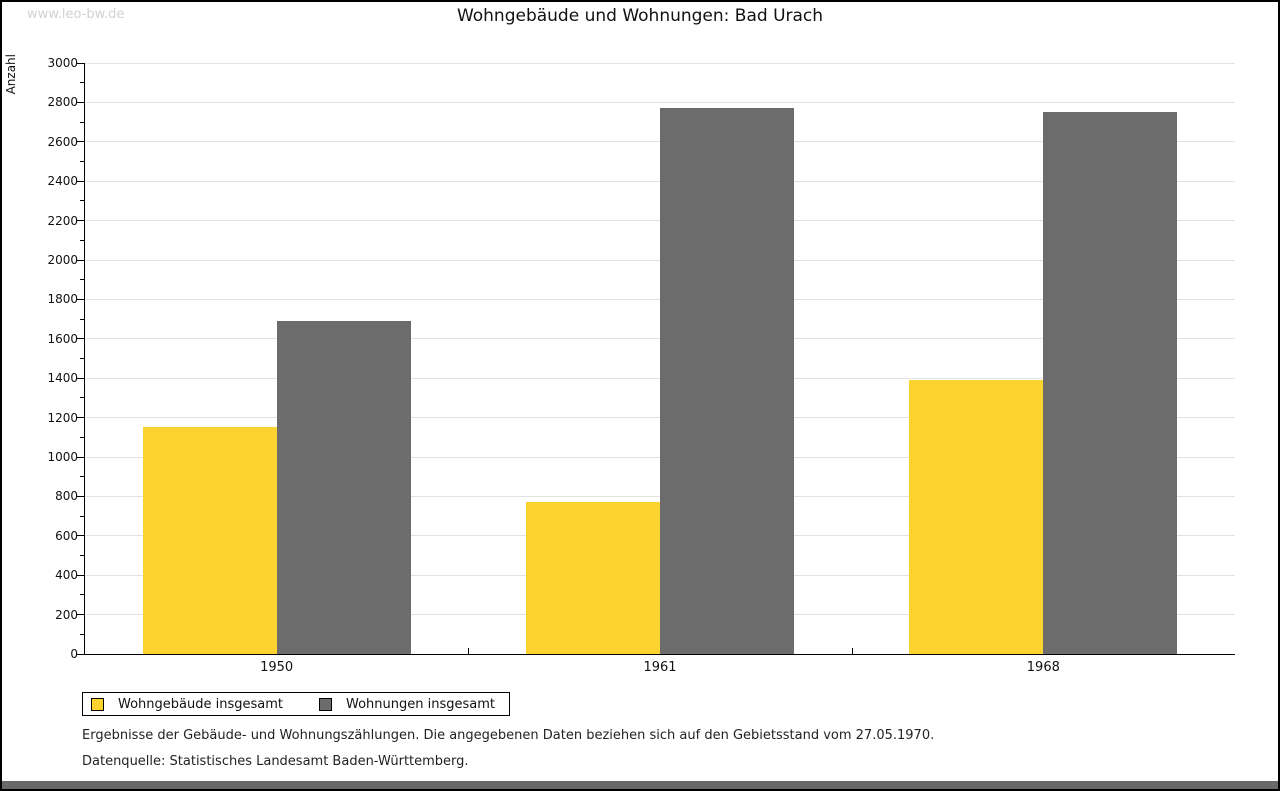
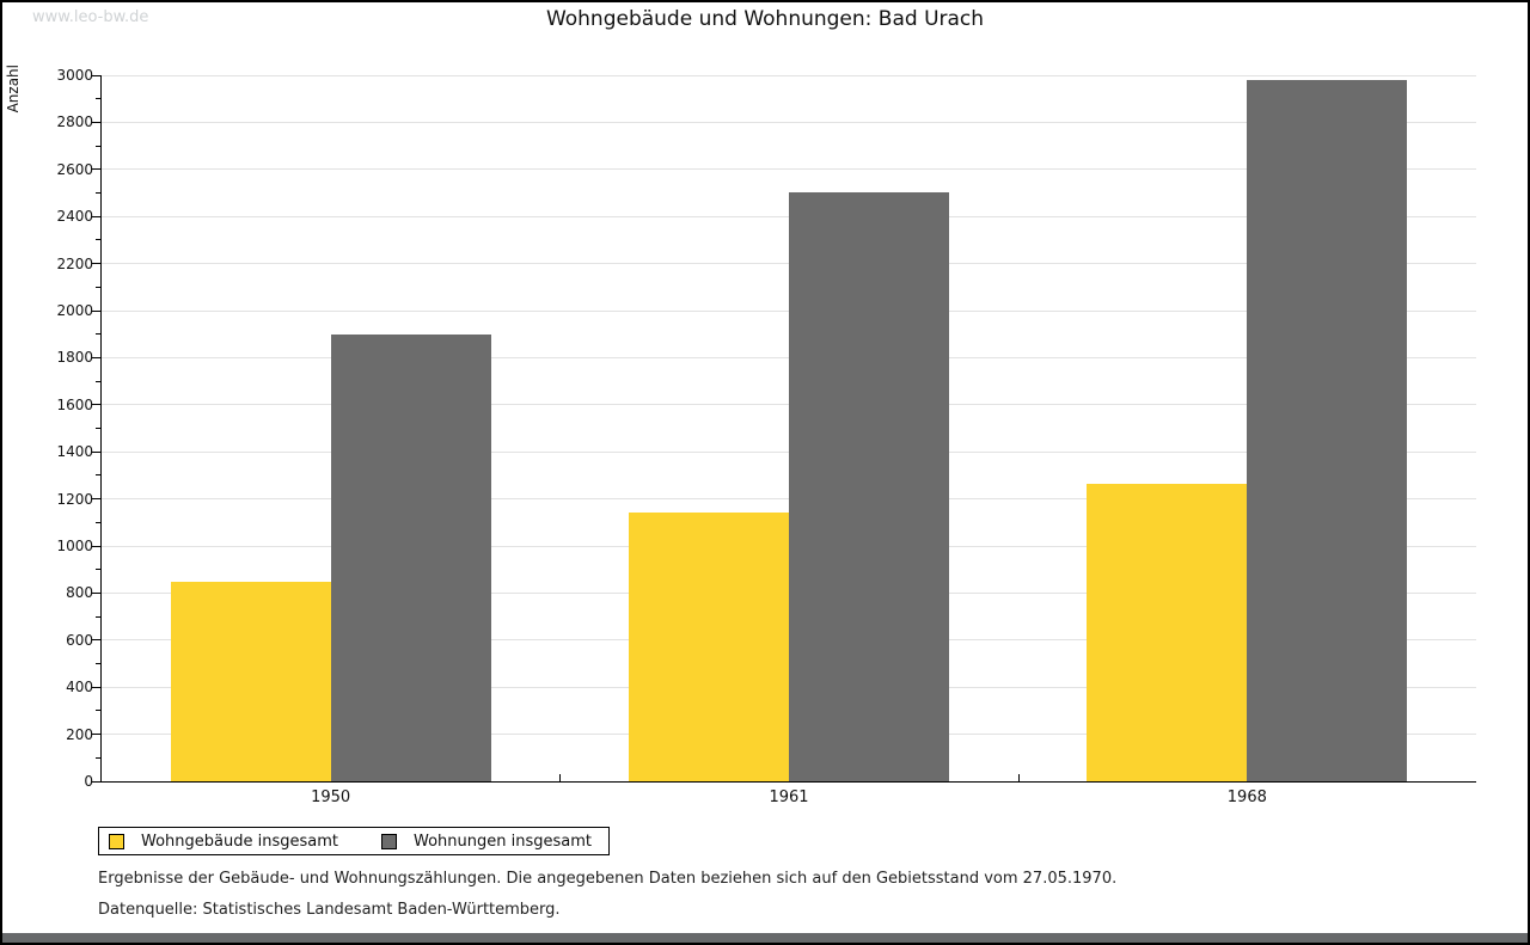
Wohngebäude insgesamt/1950: 1150 -> 850
Wohnungen insgesamt/1950: 1690 -> 1900
Wohngebäude insgesamt/1961: 770 -> 1140
Wohnungen insgesamt/1961: 2770 -> 2500
Wohngebäude insgesamt/1968: 1390 -> 1260
Wohnungen insgesamt/1968: 2750 -> 2980
